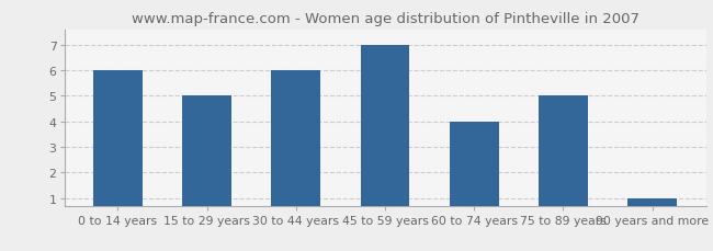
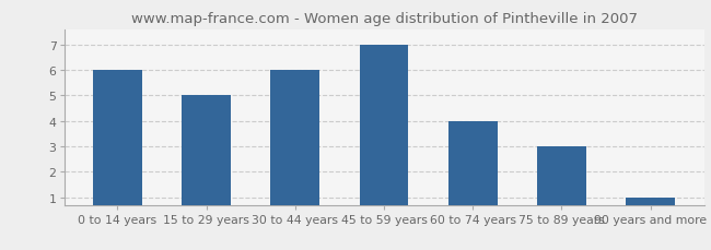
75 to 89 years: 5 -> 3
